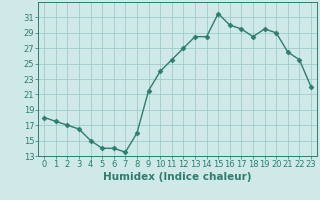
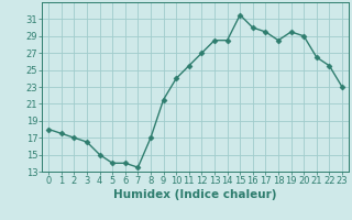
8: 16.0 -> 17.0
23: 22.0 -> 23.0
